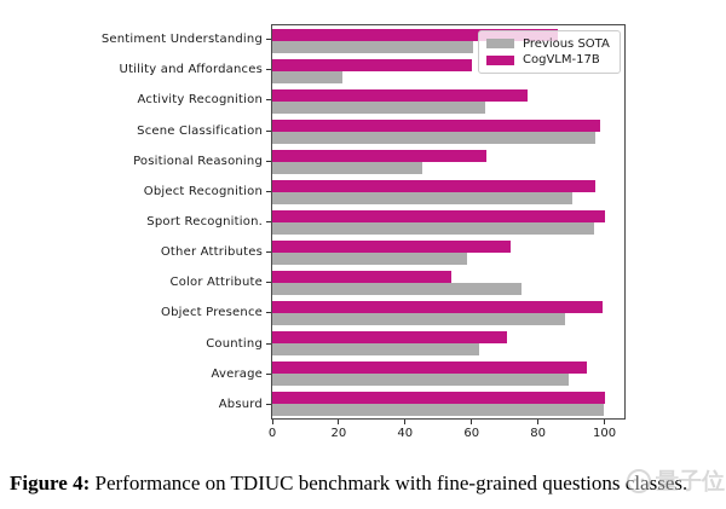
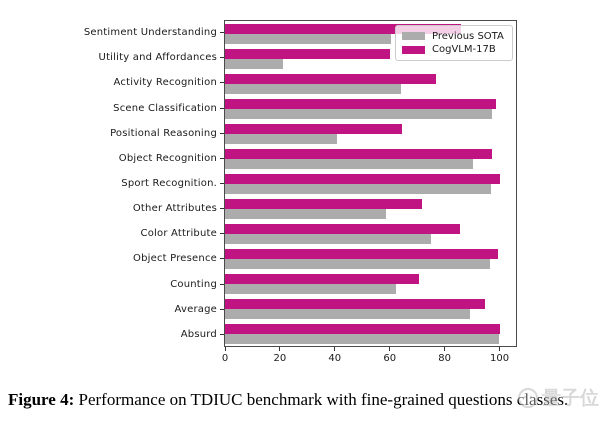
Previous SOTA/Positional Reasoning: 45 -> 41
CogVLM-17B/Color Attribute: 54 -> 86
Previous SOTA/Object Presence: 88 -> 97
